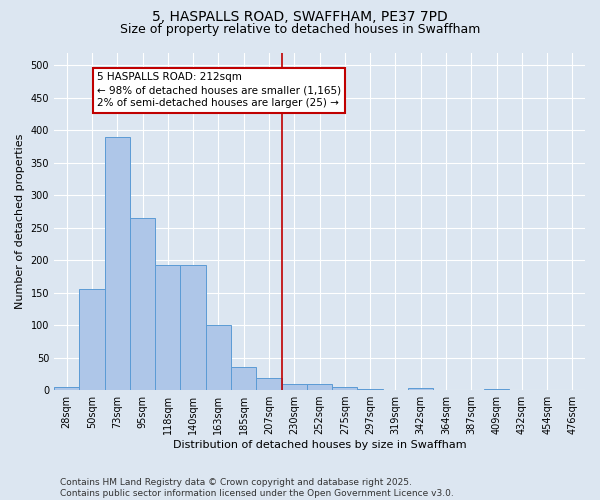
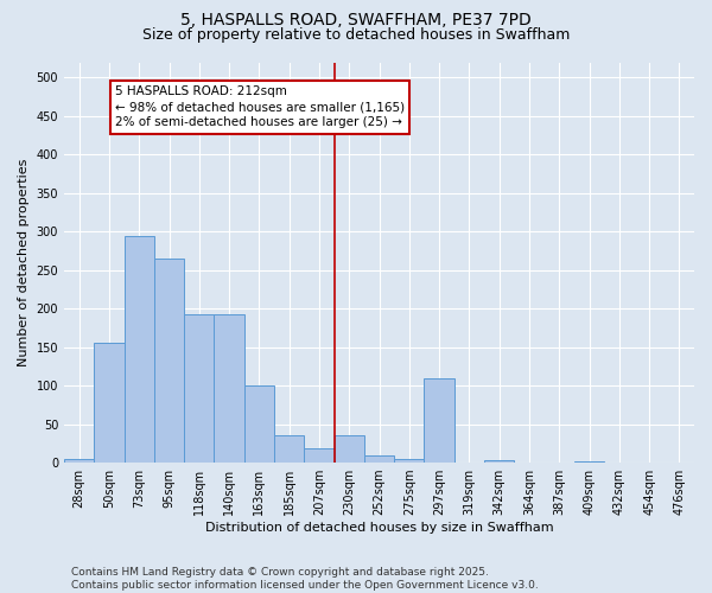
73sqm: 390 -> 294
230sqm: 10 -> 36
297sqm: 1 -> 110
